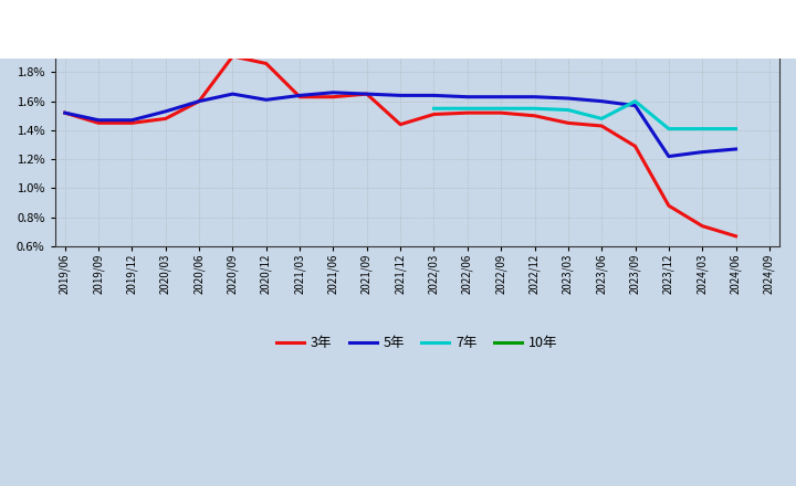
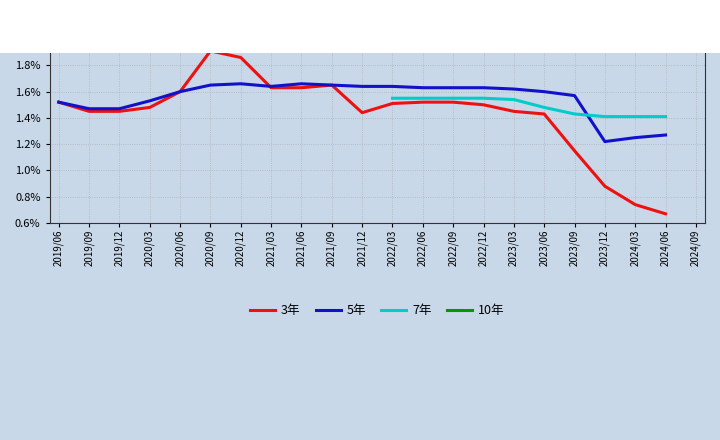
5年/2020/12: 1.61% -> 1.66%
3年/2023/09: 1.29% -> 1.15%
7年/2023/09: 1.60% -> 1.43%
